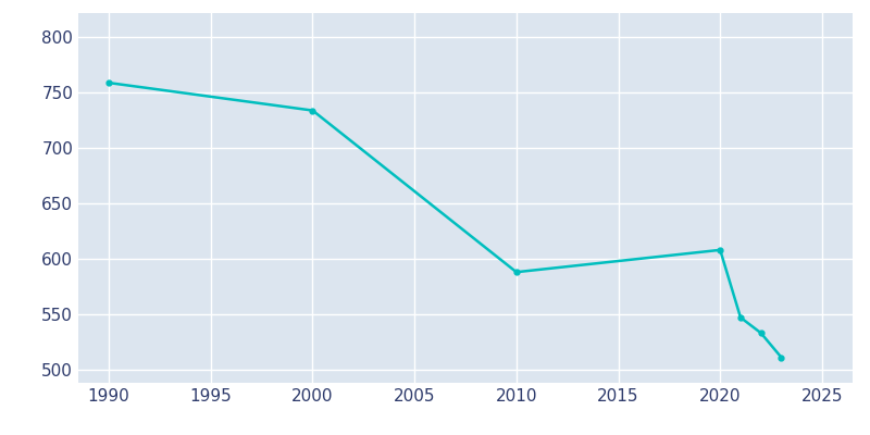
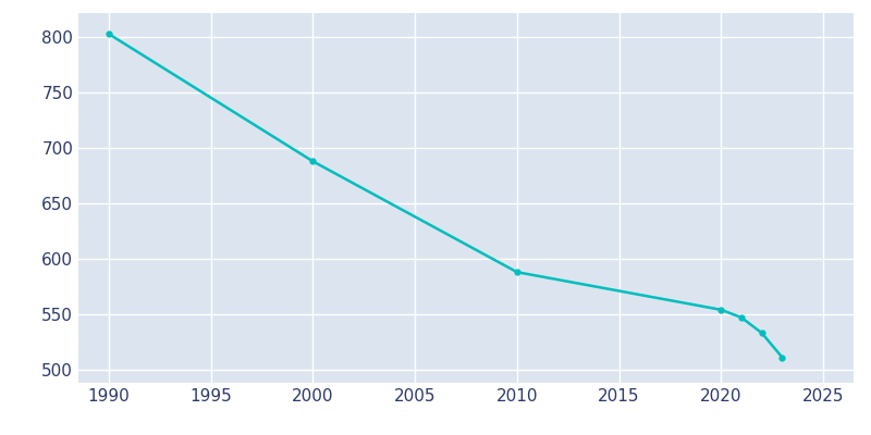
1990: 759 -> 803
2000: 734 -> 688
2020: 608 -> 554
